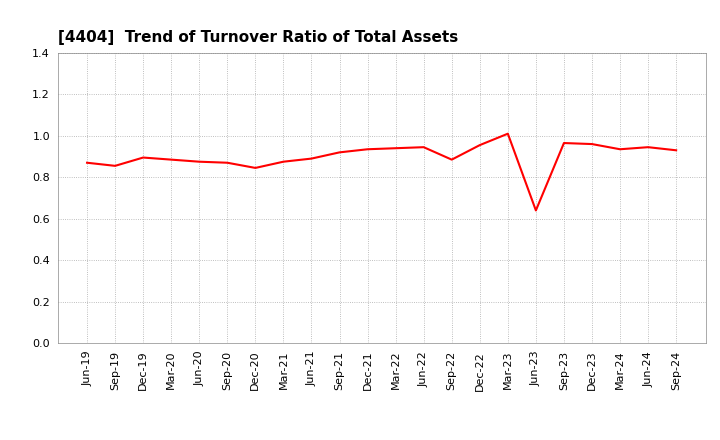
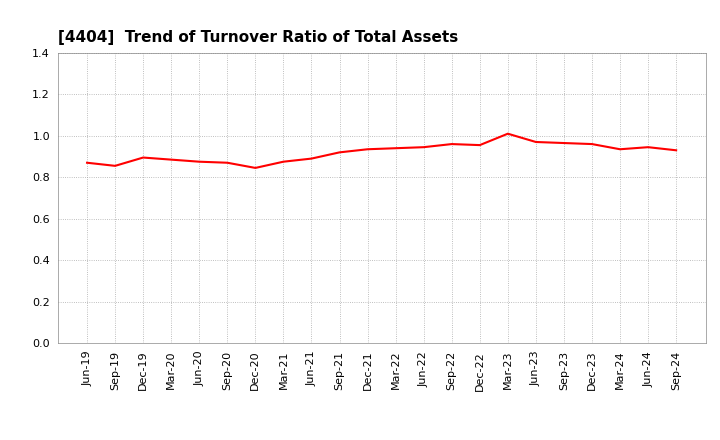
Sep-22: 0.885 -> 0.960
Jun-23: 0.640 -> 0.970
